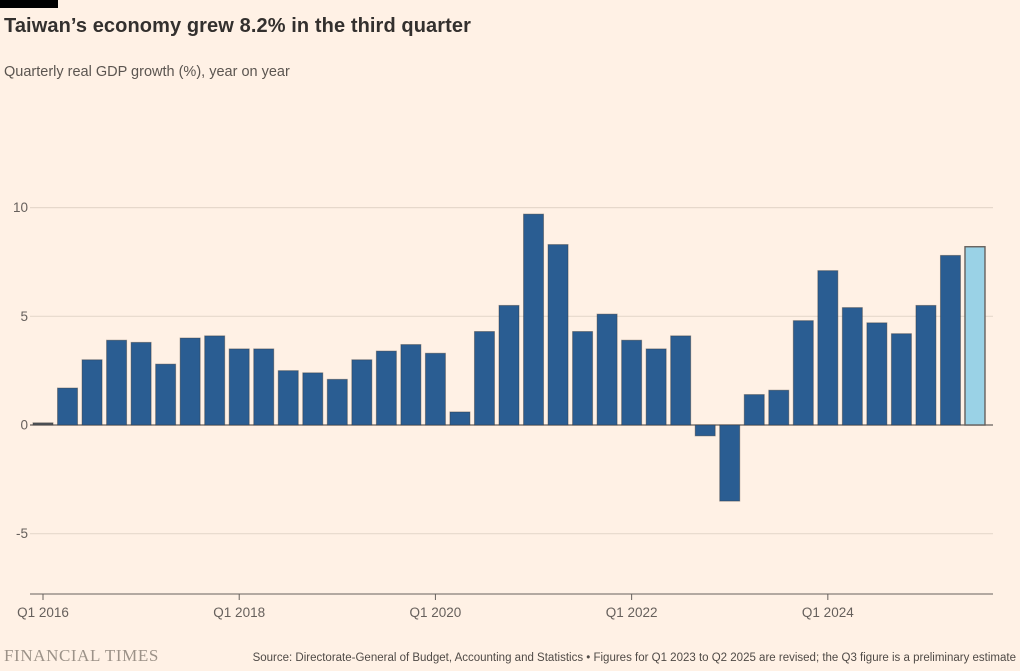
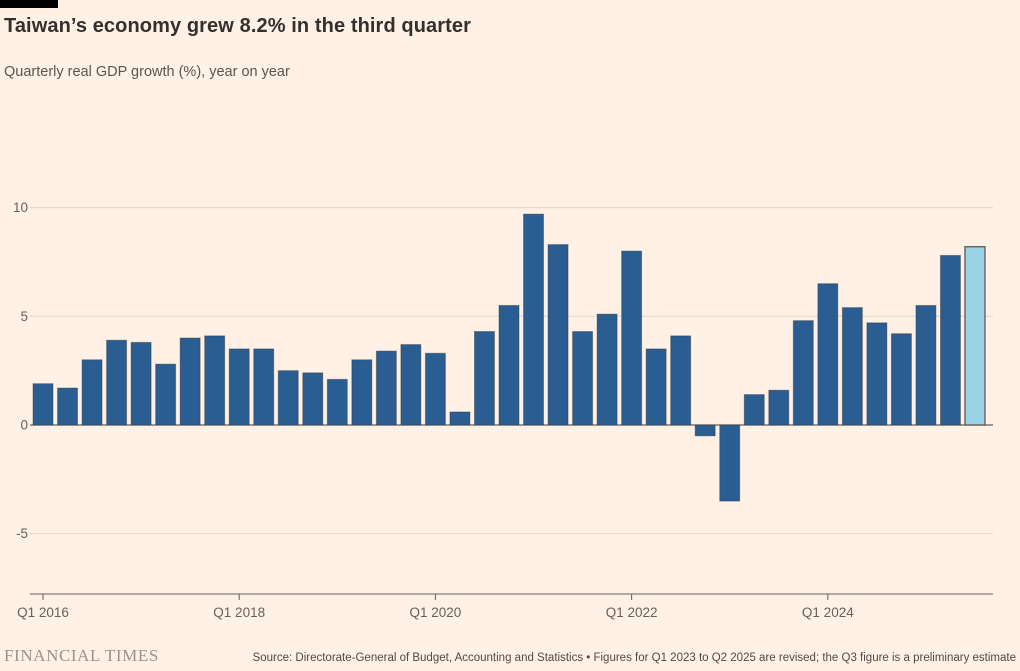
Q1 2016: 0.1 -> 1.9
Q1 2022: 3.9 -> 8.0
Q1 2024: 7.1 -> 6.5
